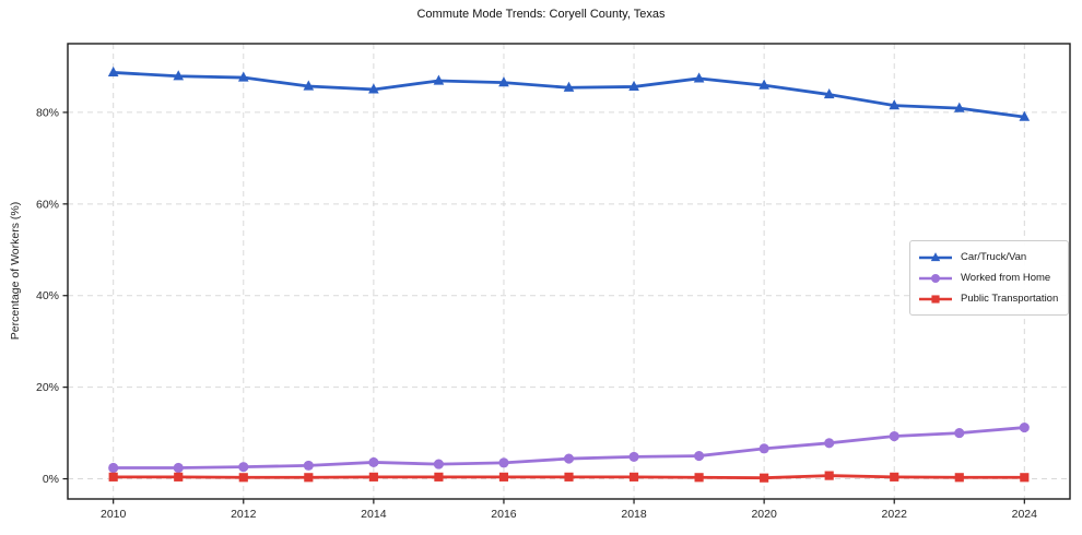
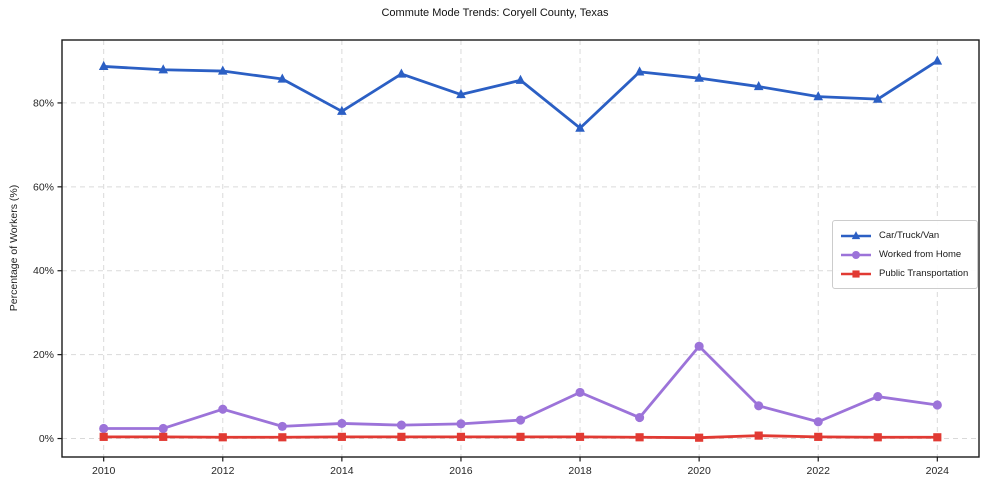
Worked from Home/2012: 3% -> 7%
Car/Truck/Van/2014: 85% -> 78%
Car/Truck/Van/2016: 86% -> 82%
Car/Truck/Van/2018: 86% -> 74%
Worked from Home/2018: 5% -> 11%
Worked from Home/2020: 7% -> 22%
Worked from Home/2022: 9% -> 4%
Car/Truck/Van/2024: 79% -> 90%
Worked from Home/2024: 11% -> 8%
